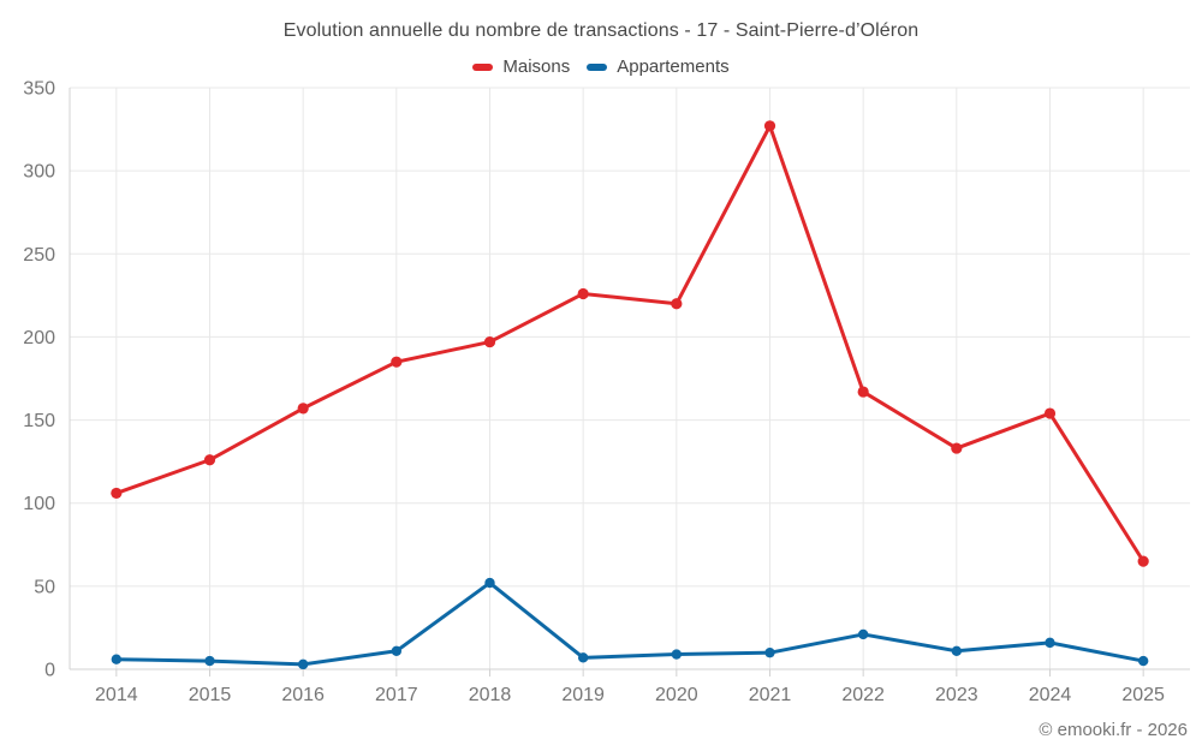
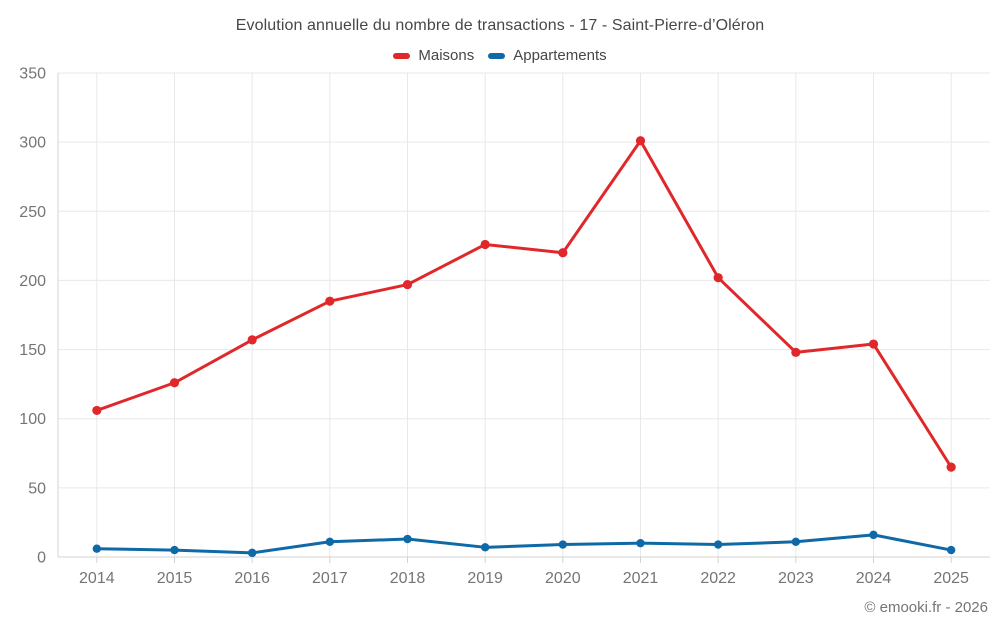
Appartements/2018: 52 -> 13
Maisons/2021: 327 -> 301
Maisons/2022: 167 -> 202
Appartements/2022: 21 -> 9
Maisons/2023: 133 -> 148
